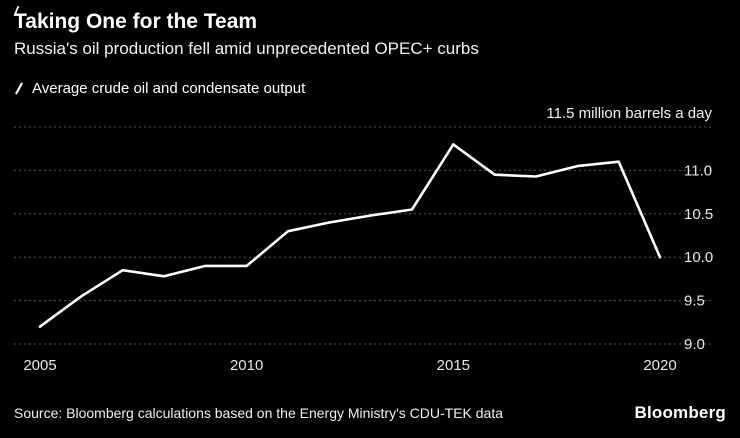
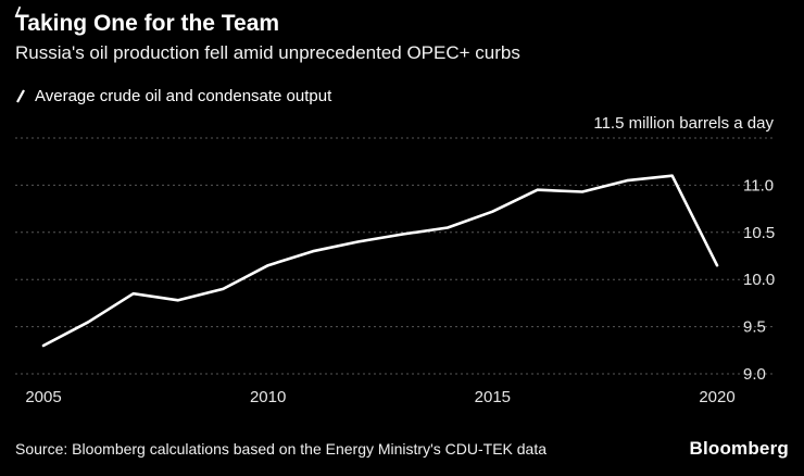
2005: 9.2 -> 9.3
2010: 9.9 -> 10.2
2015: 11.3 -> 10.7
2020: 10.0 -> 10.2
